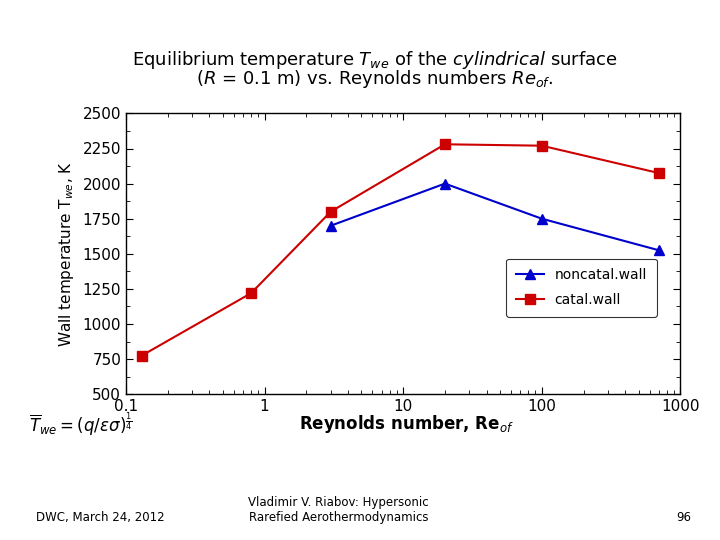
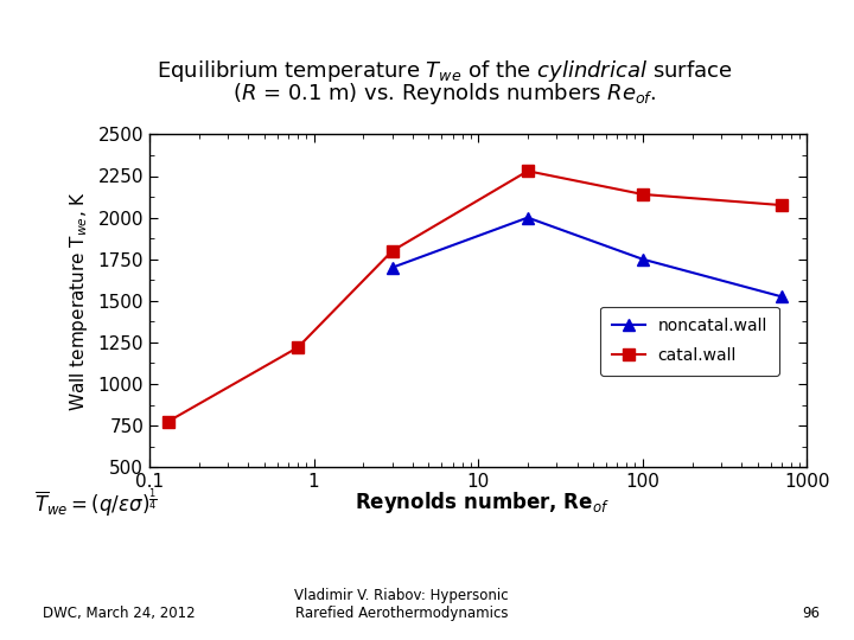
catal.wall/100: 2270 -> 2140
